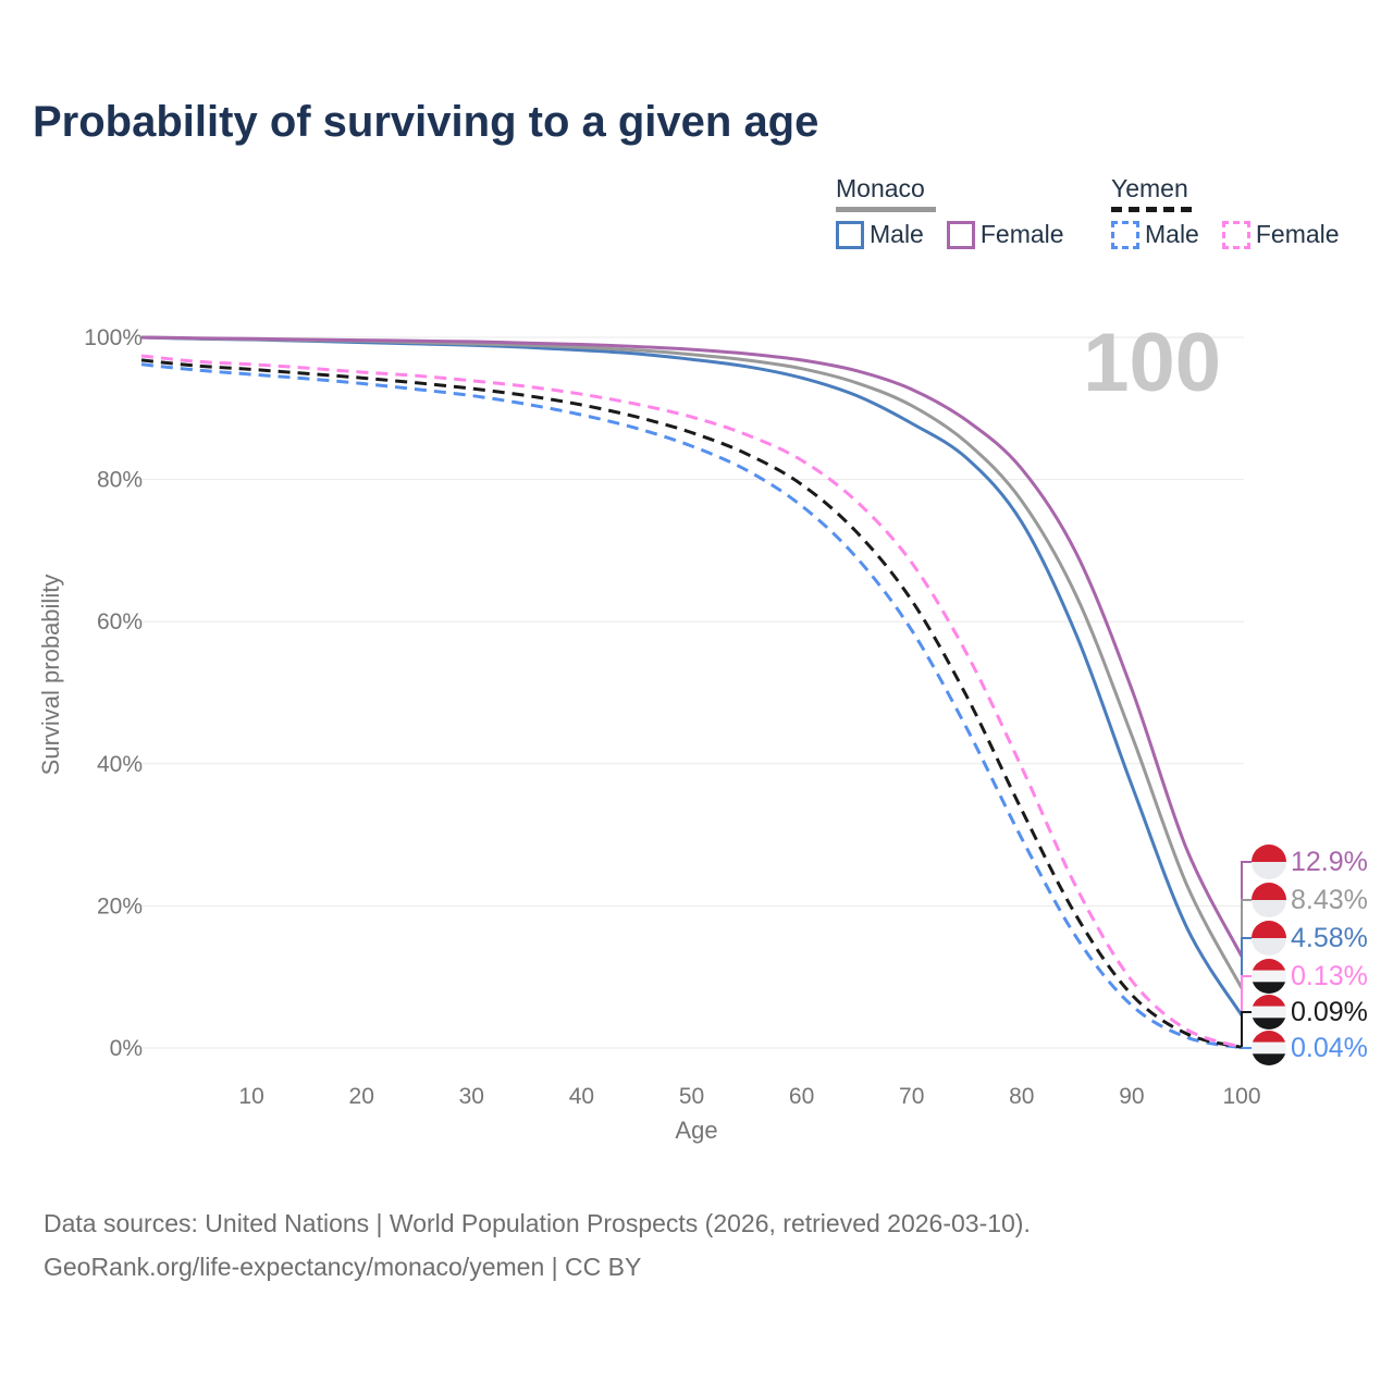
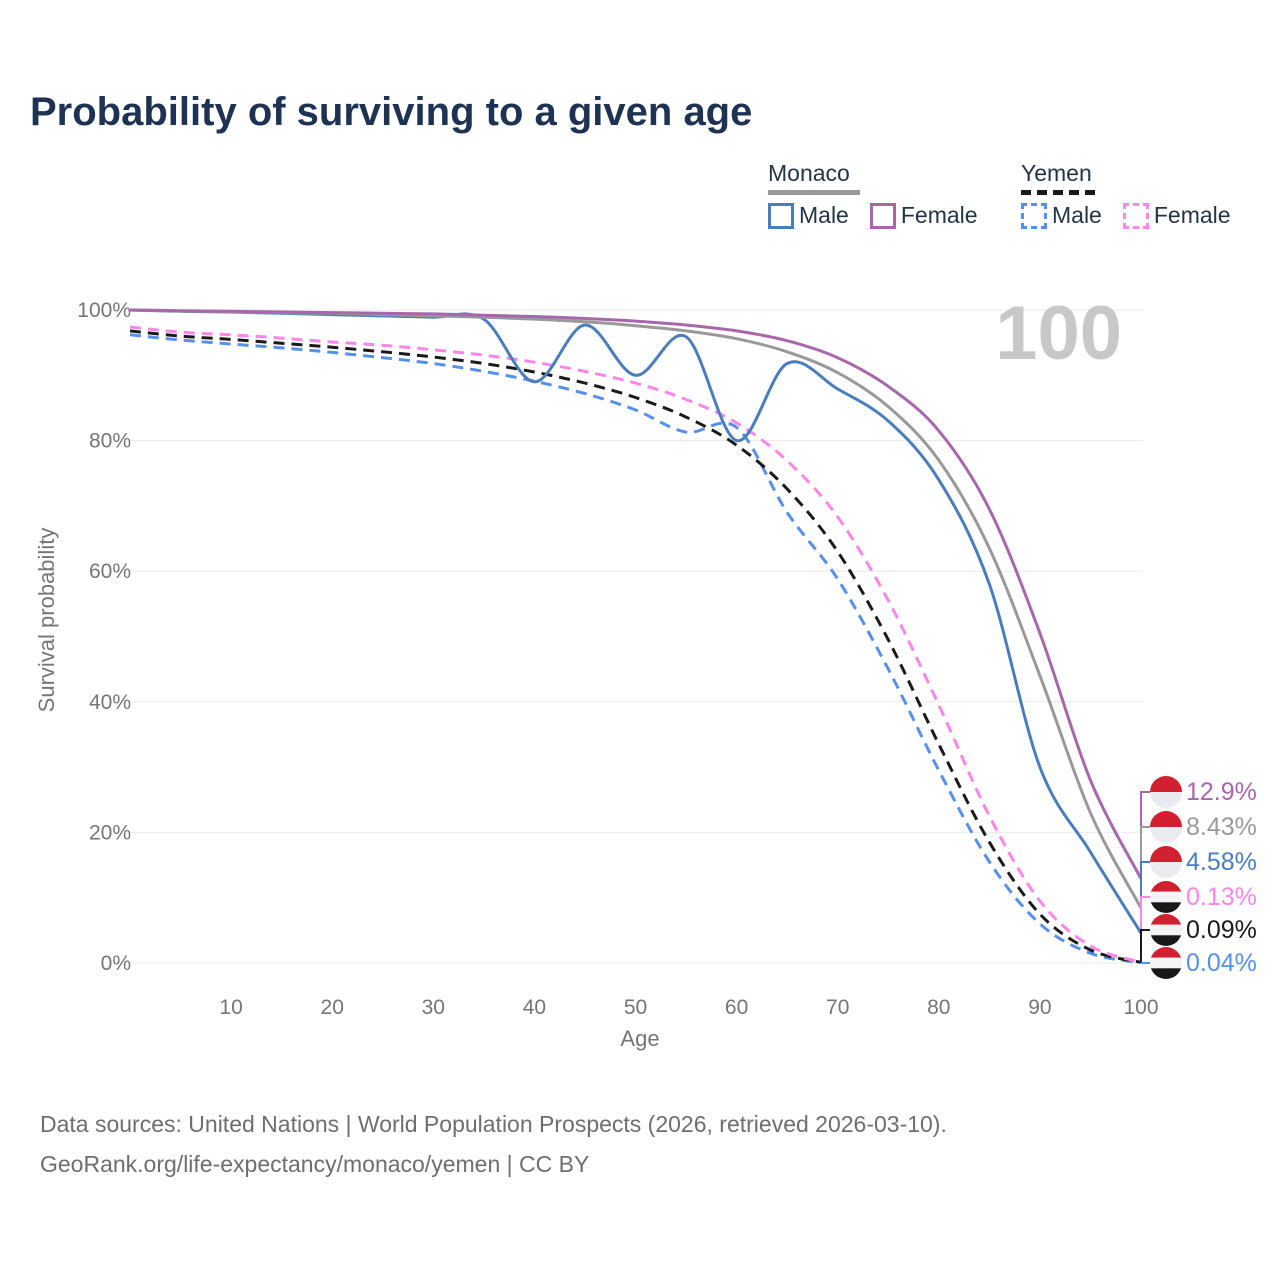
Monaco Male/40: 98% -> 89%
Monaco Male/50: 97% -> 90%
Monaco Male/60: 94% -> 80%
Yemen Male/60: 76% -> 82%
Monaco Male/90: 37% -> 30%
